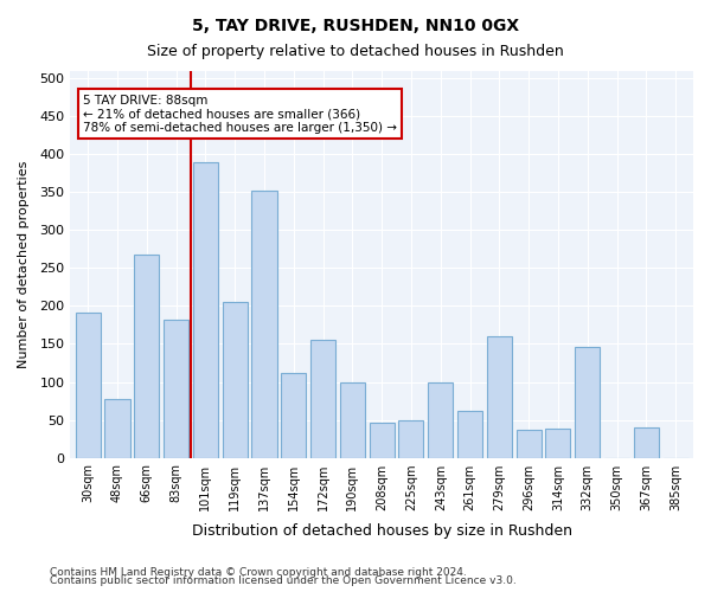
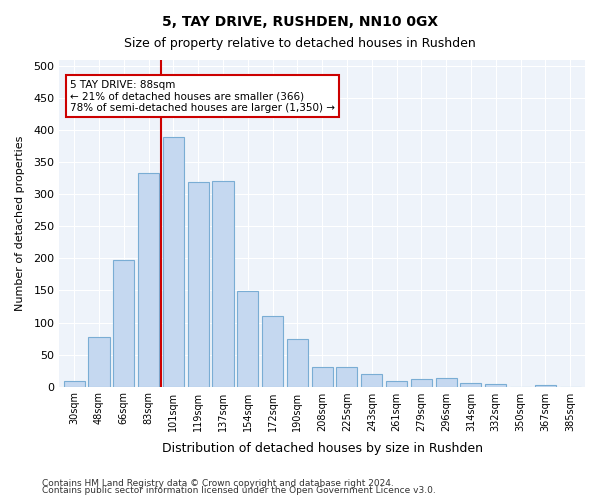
30sqm: 192 -> 8
66sqm: 268 -> 197
83sqm: 182 -> 333
119sqm: 206 -> 320
137sqm: 352 -> 321
154sqm: 112 -> 149
172sqm: 156 -> 110
190sqm: 100 -> 74
208sqm: 46 -> 30
225sqm: 50 -> 30
243sqm: 100 -> 20
261sqm: 62 -> 8
279sqm: 160 -> 12
296sqm: 36 -> 13
314sqm: 38 -> 6
332sqm: 146 -> 4
367sqm: 40 -> 3
